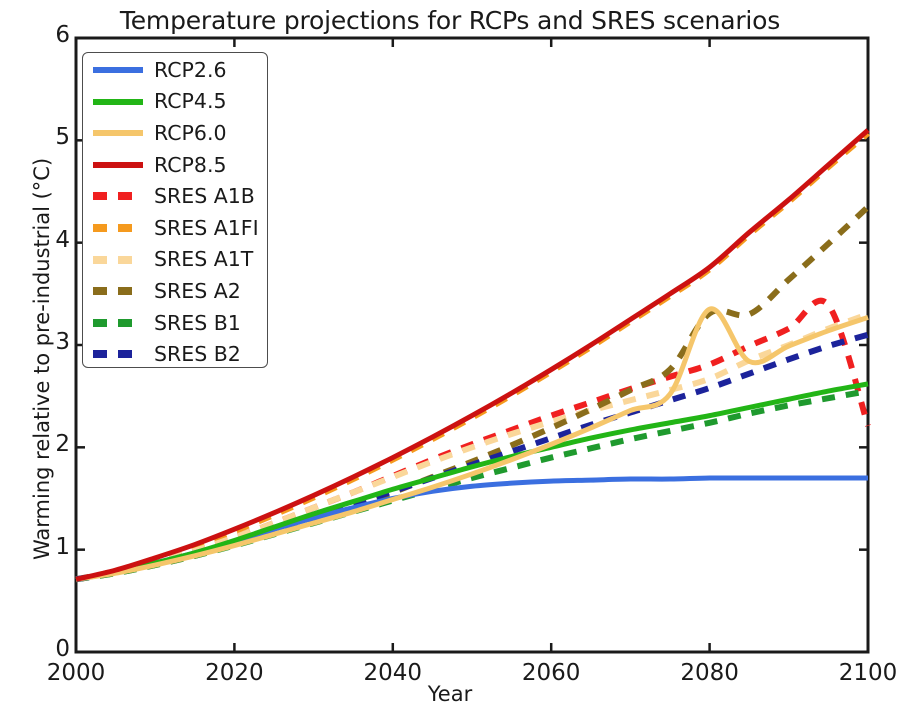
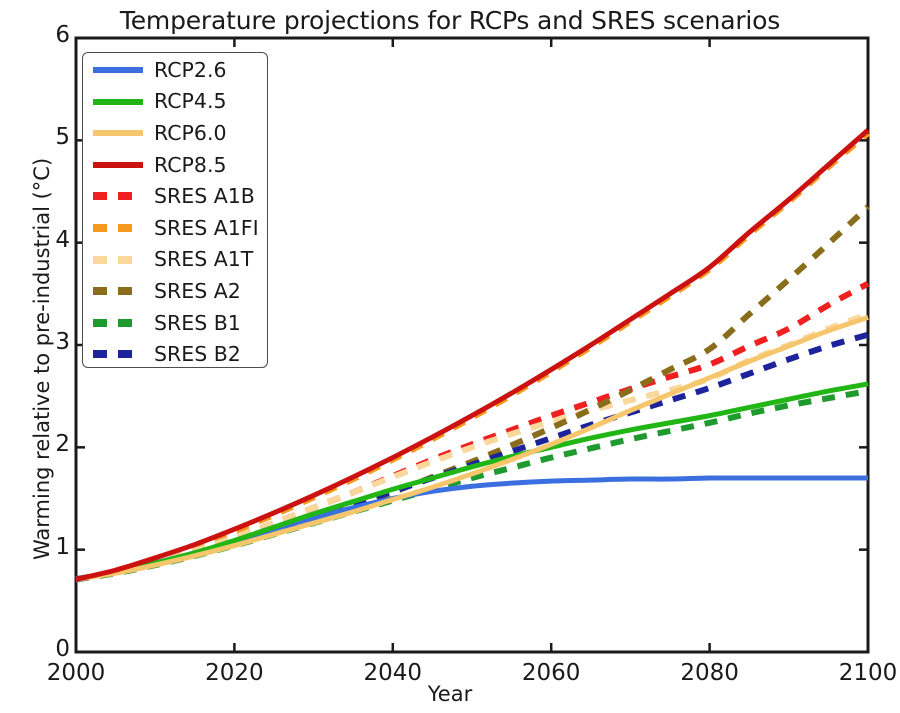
RCP6.0/2080: 3.35 -> 2.68
SRES A2/2080: 3.31 -> 2.96
SRES A1B/2100: 2.21 -> 3.60
